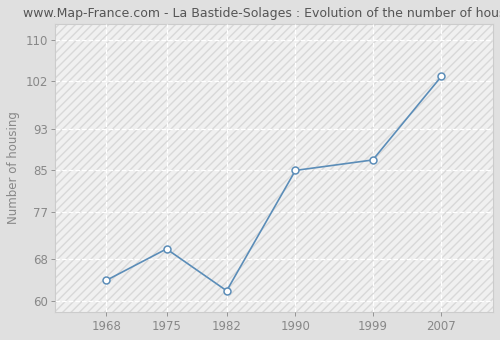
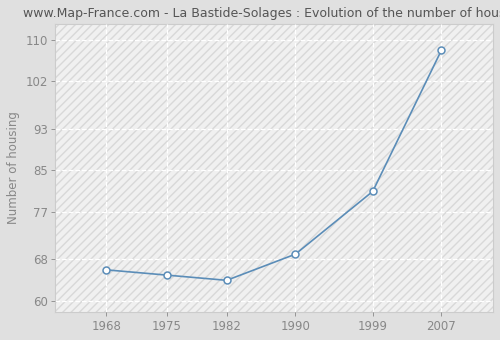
1968: 64 -> 66
1975: 70 -> 65
1982: 62 -> 64
1990: 85 -> 69
1999: 87 -> 81
2007: 103 -> 108
